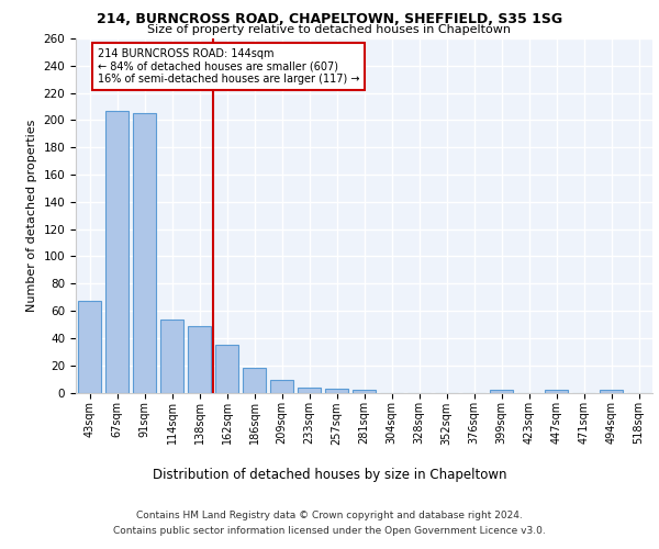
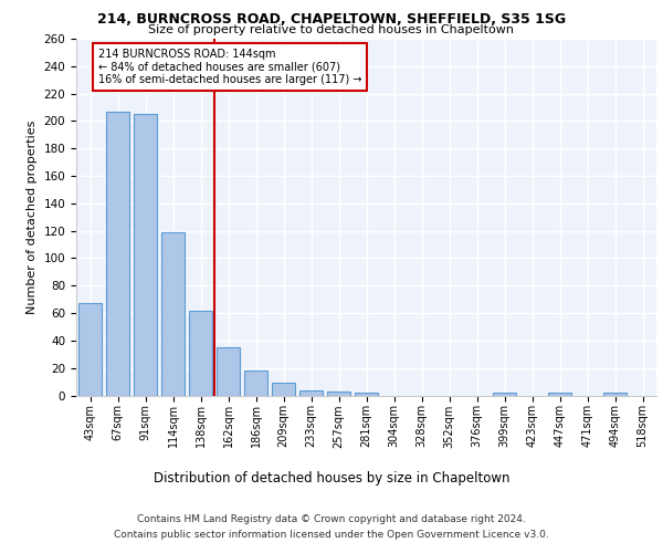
114sqm: 54 -> 119
138sqm: 49 -> 62
